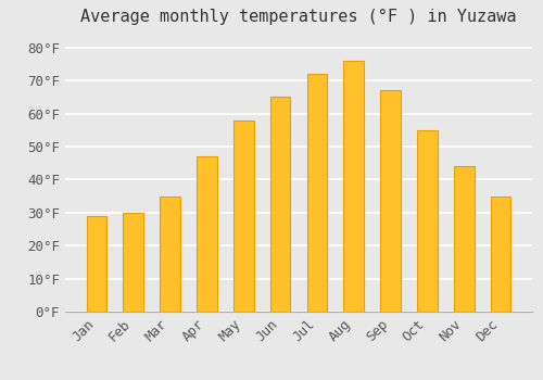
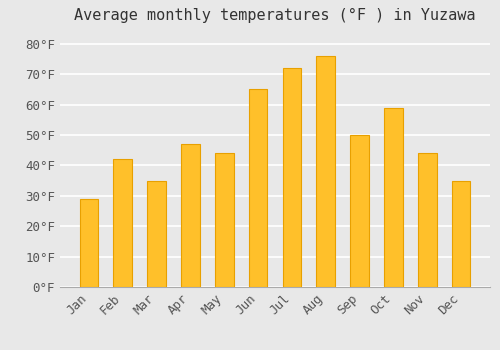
Feb: 30°F -> 42°F
May: 58°F -> 44°F
Sep: 67°F -> 50°F
Oct: 55°F -> 59°F
